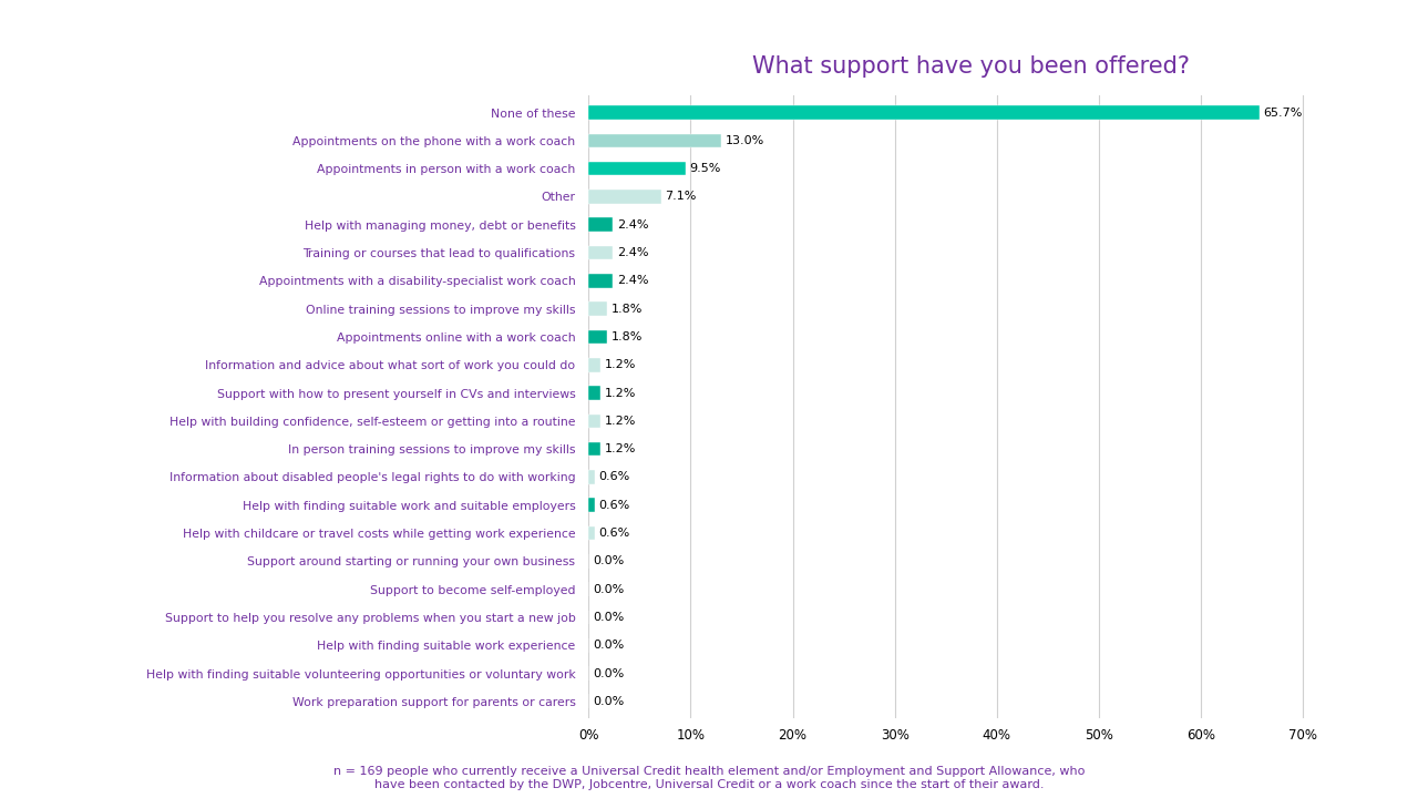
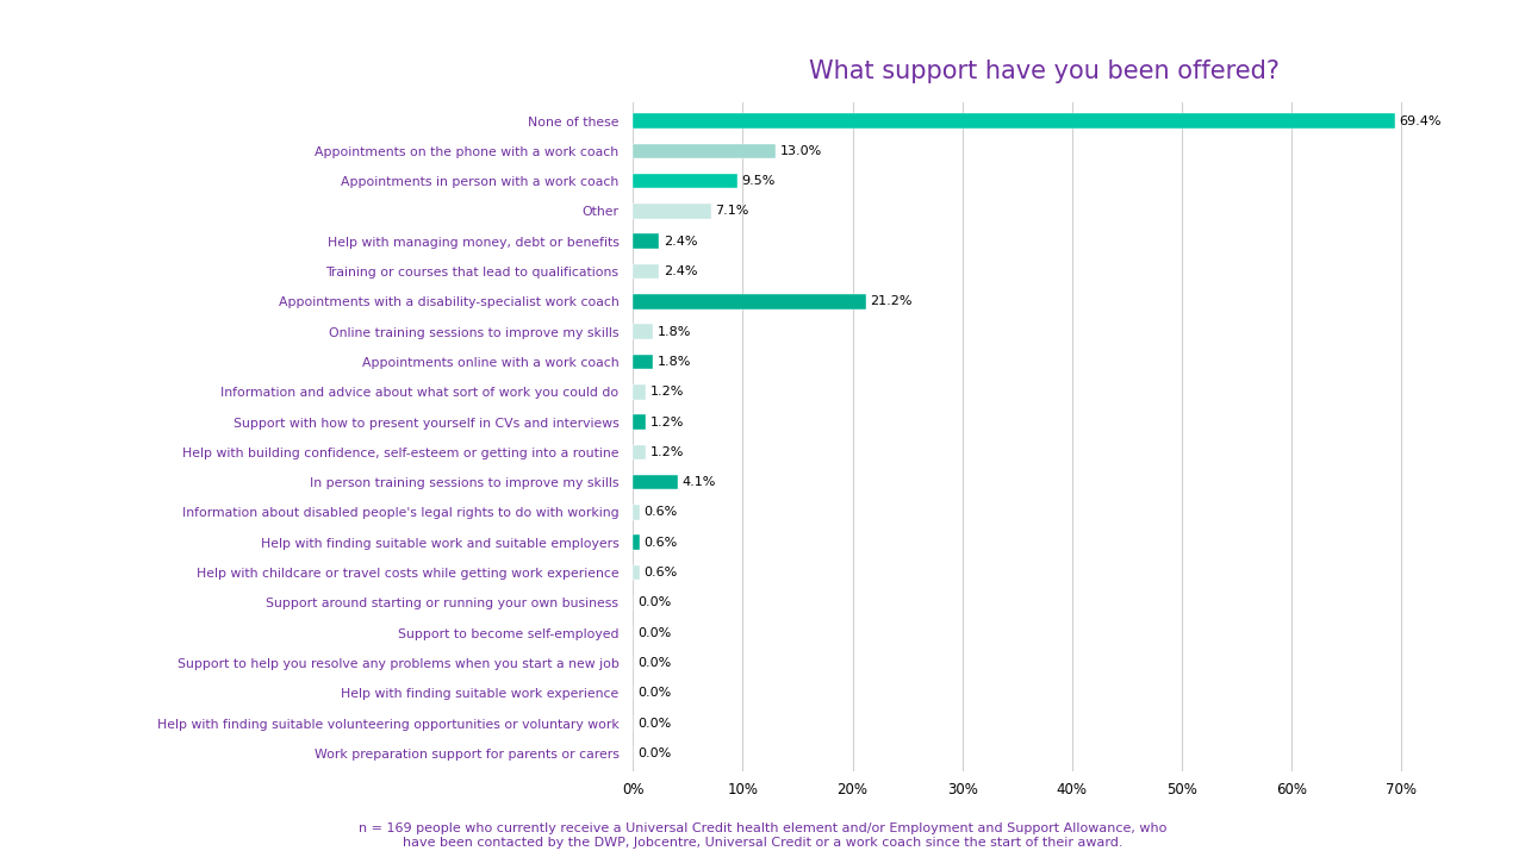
None of these: 65.7% -> 69.4%
Appointments with a disability-specialist work coach: 2.4% -> 21.2%
In person training sessions to improve my skills: 1.2% -> 4.1%
